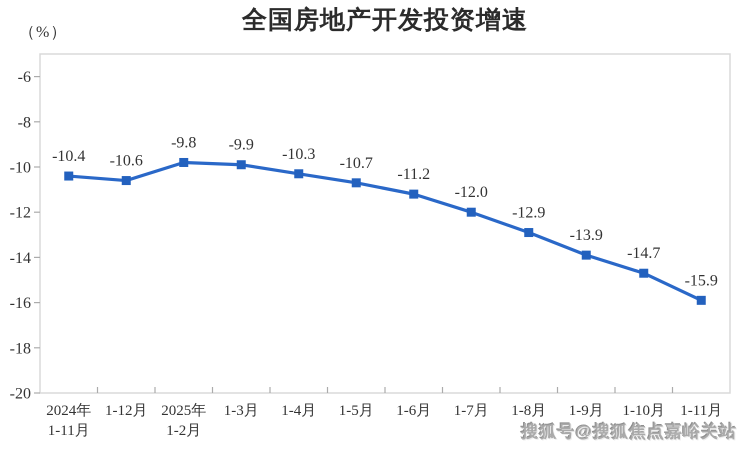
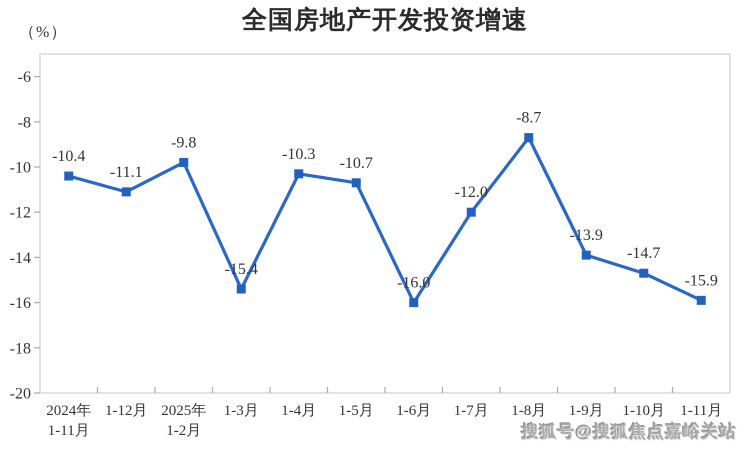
1-12月: -10.6 -> -11.1
1-3月: -9.9 -> -15.4
1-6月: -11.2 -> -16.0
1-8月: -12.9 -> -8.7
